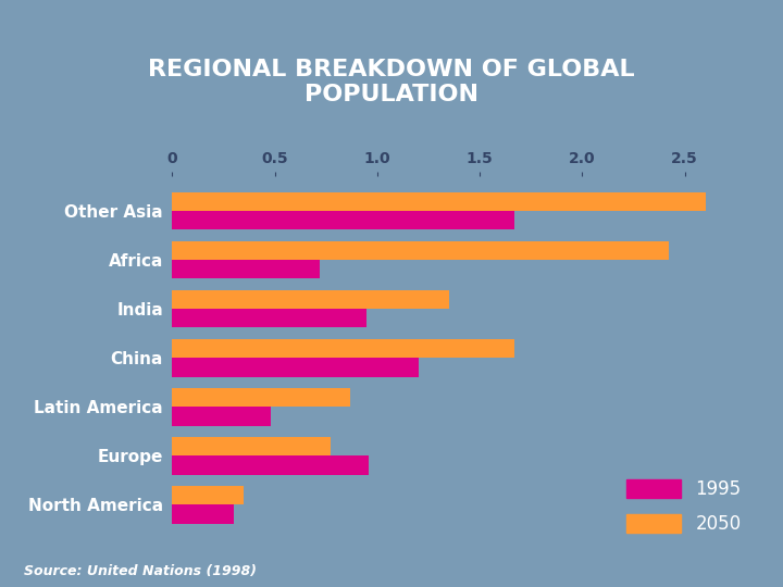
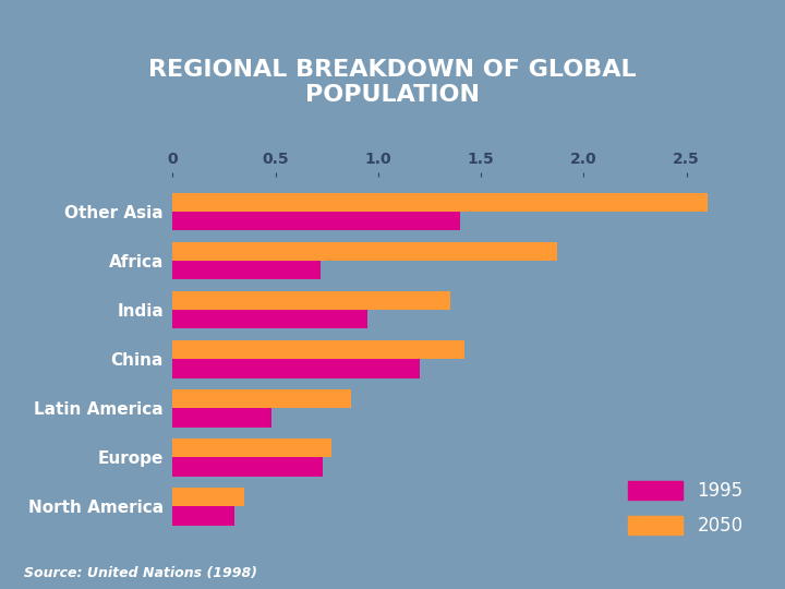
1995/Other Asia: 1.67 -> 1.40
2050/Africa: 2.42 -> 1.87
2050/China: 1.67 -> 1.42
1995/Europe: 0.96 -> 0.73
